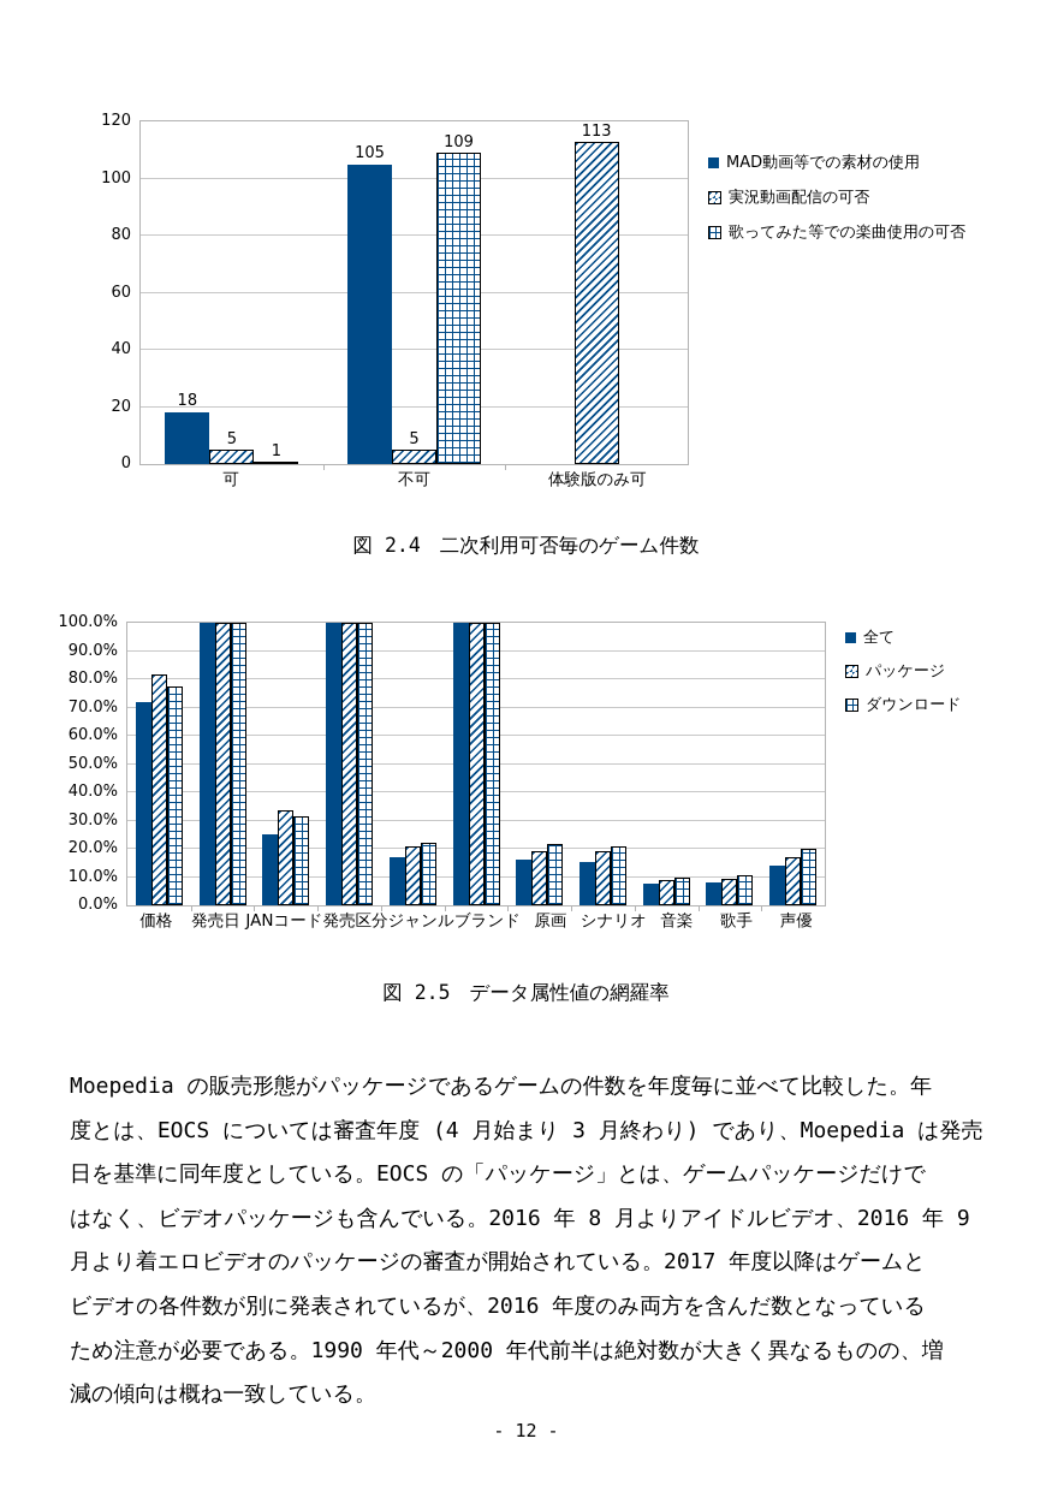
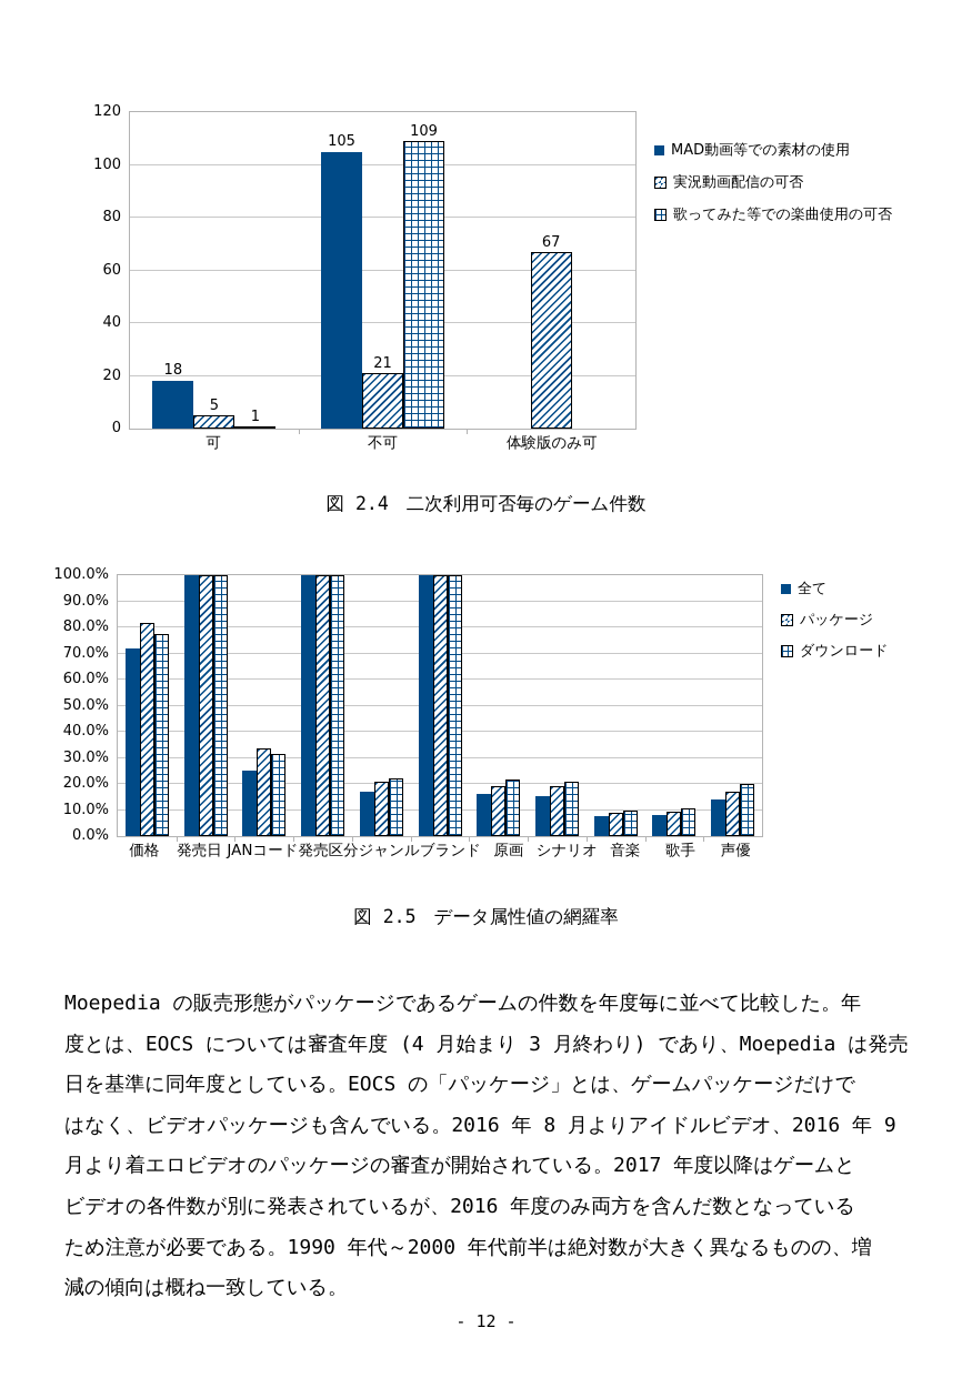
二次利用可否毎のゲーム件数/実況動画配信の可否/不可: 5 -> 21
二次利用可否毎のゲーム件数/実況動画配信の可否/体験版のみ可: 113 -> 67
